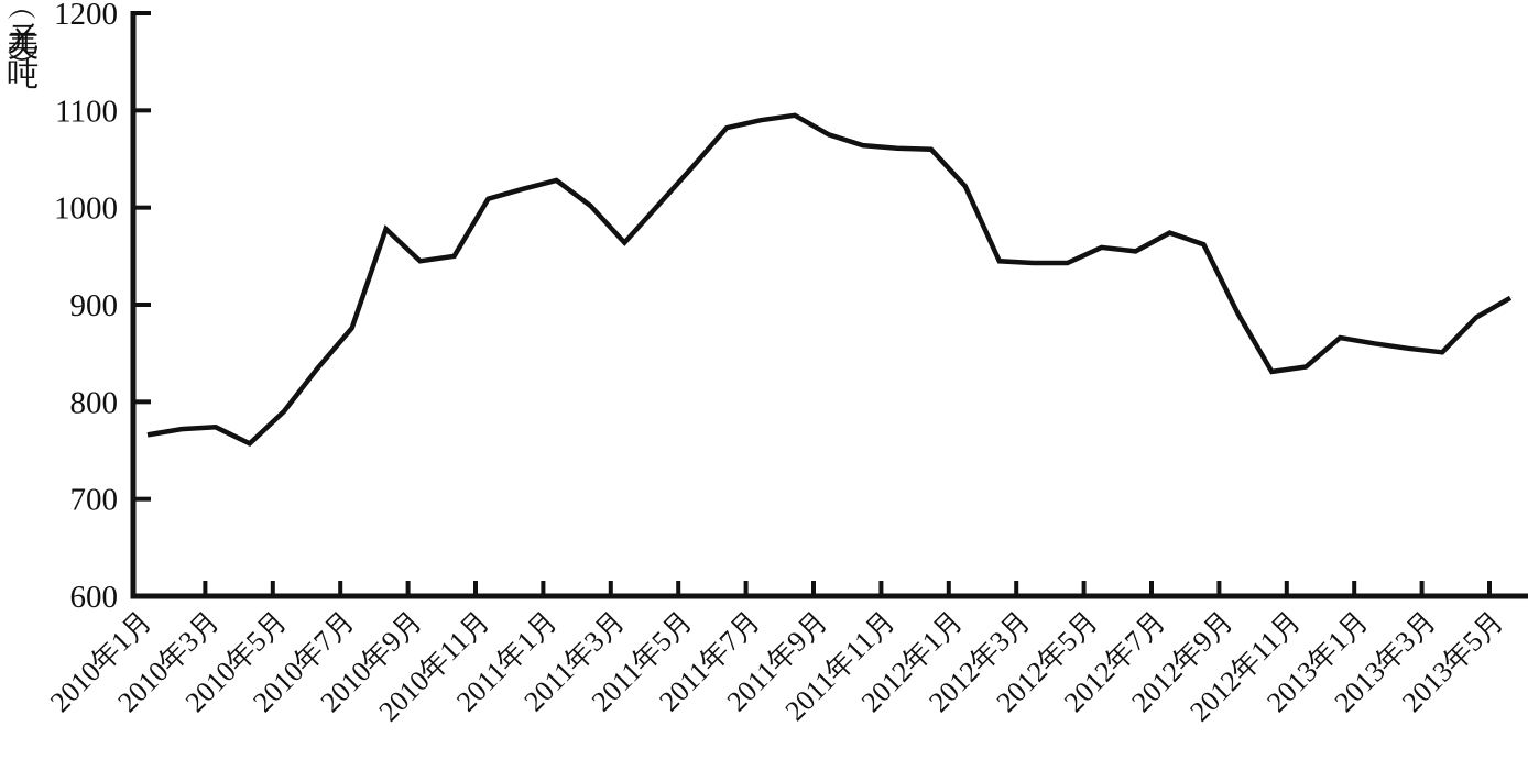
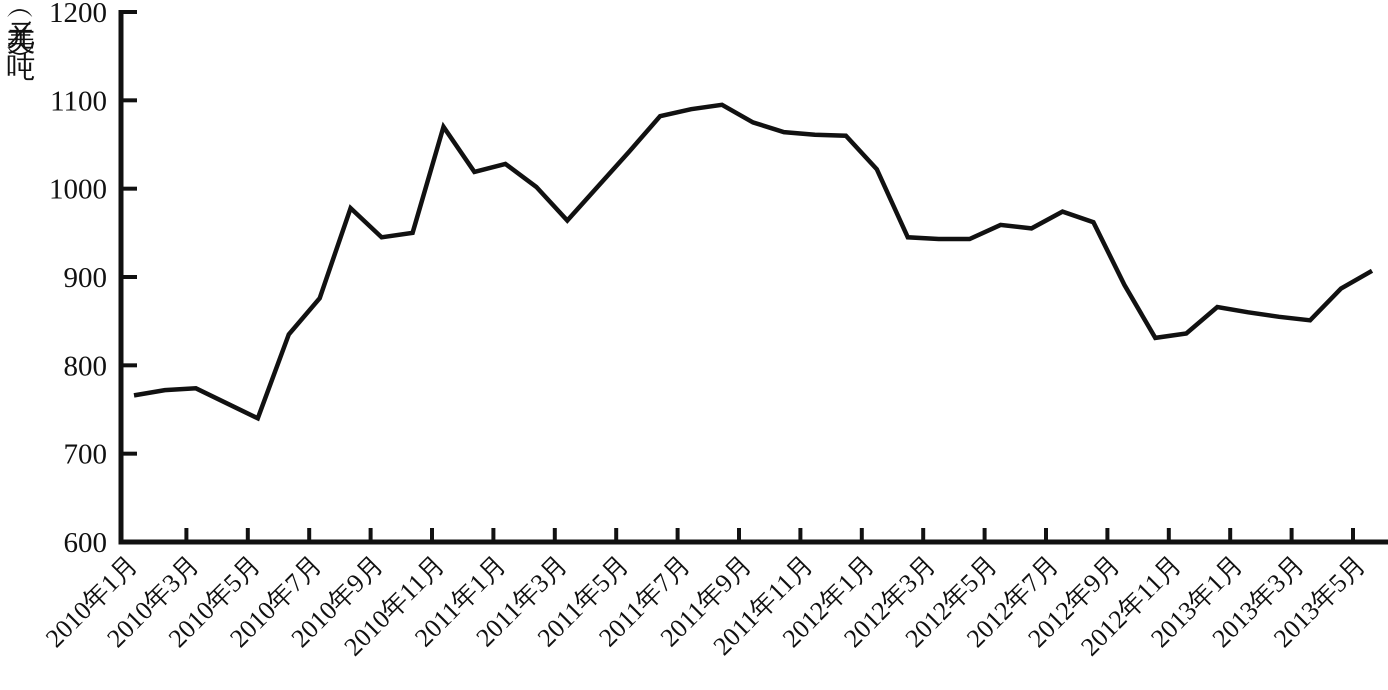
2010年5月: 790 -> 740
2010年11月: 1010 -> 1070
